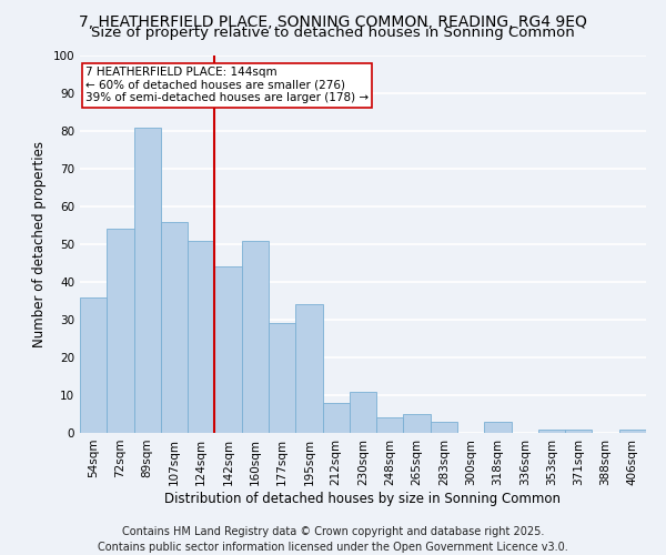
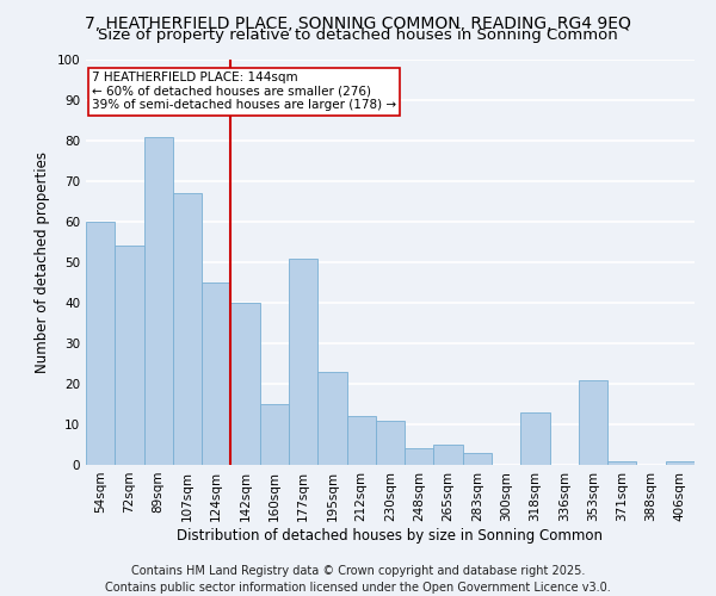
54sqm: 36 -> 60
107sqm: 56 -> 67
124sqm: 51 -> 45
142sqm: 44 -> 40
160sqm: 51 -> 15
177sqm: 29 -> 51
195sqm: 34 -> 23
212sqm: 8 -> 12
318sqm: 3 -> 13
353sqm: 1 -> 21
